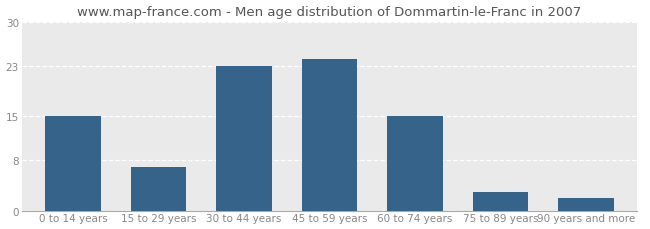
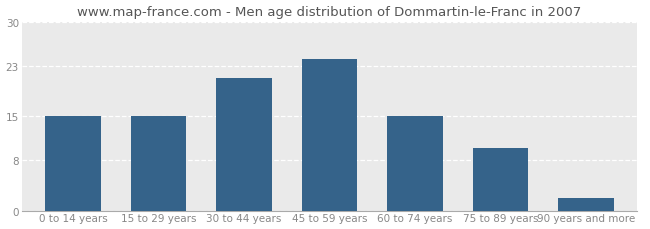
15 to 29 years: 7 -> 15
30 to 44 years: 23 -> 21
75 to 89 years: 3 -> 10
